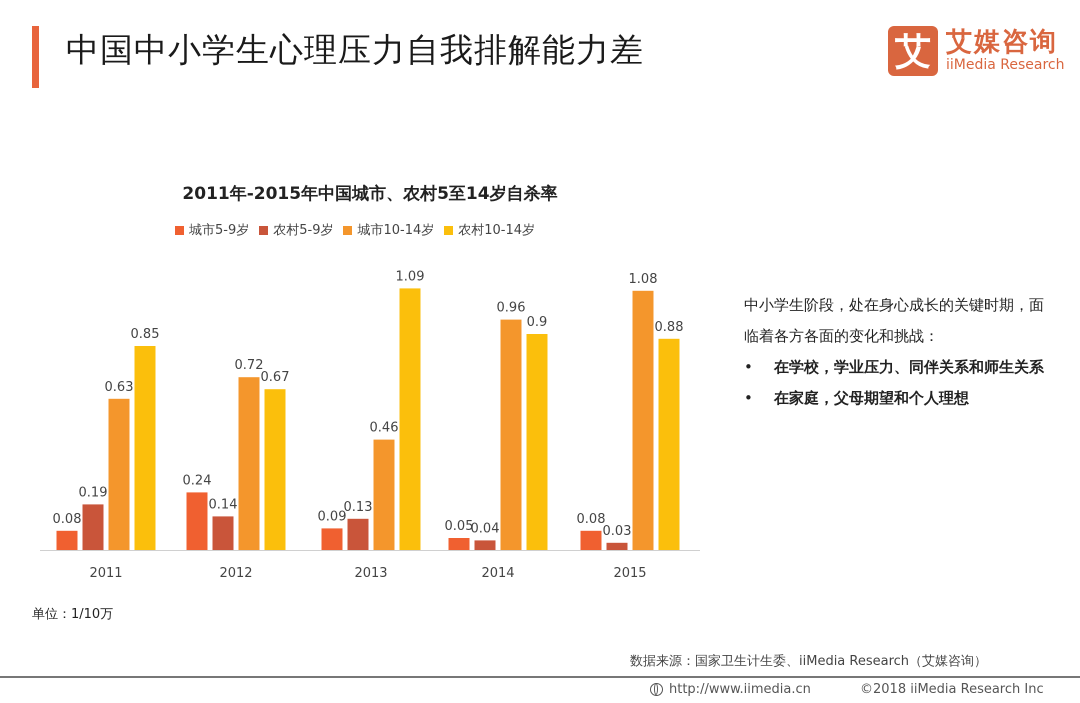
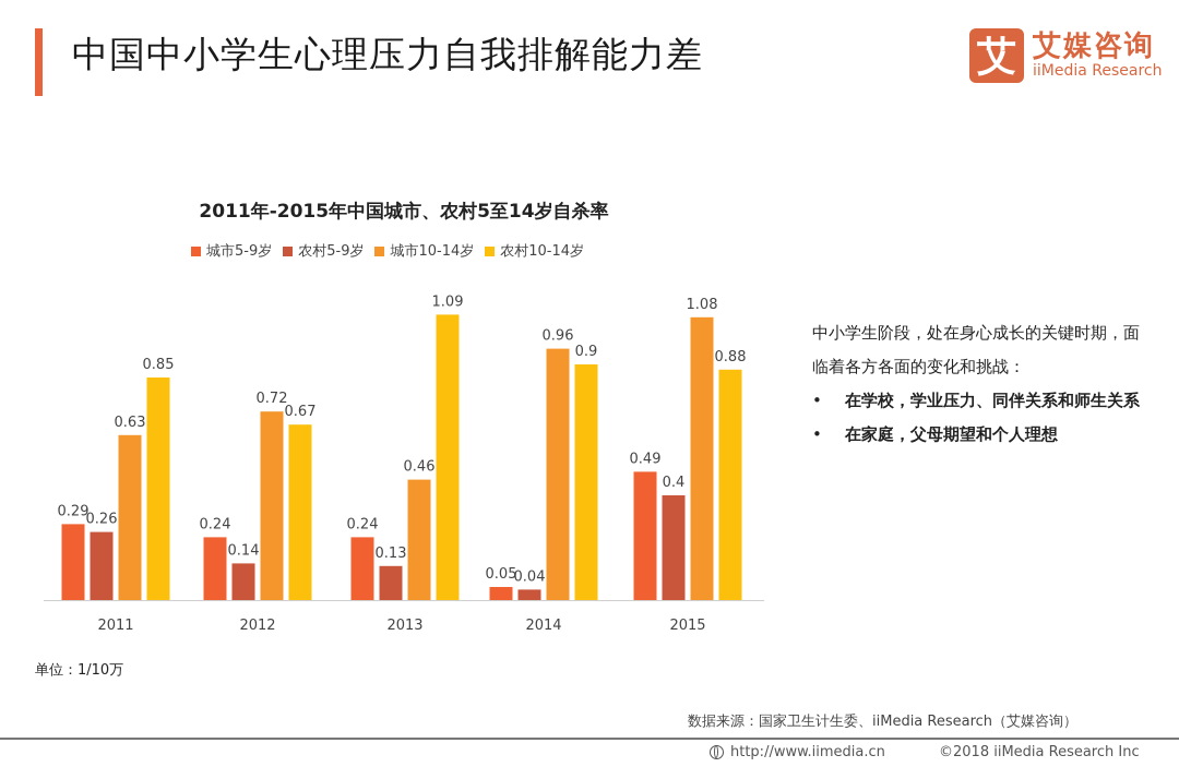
城市5-9岁/2011: 0.08 -> 0.29
农村5-9岁/2011: 0.19 -> 0.26
城市5-9岁/2013: 0.09 -> 0.24
城市5-9岁/2015: 0.08 -> 0.49
农村5-9岁/2015: 0.03 -> 0.4
